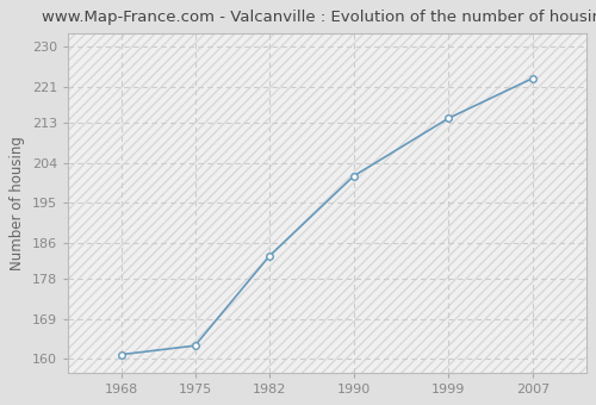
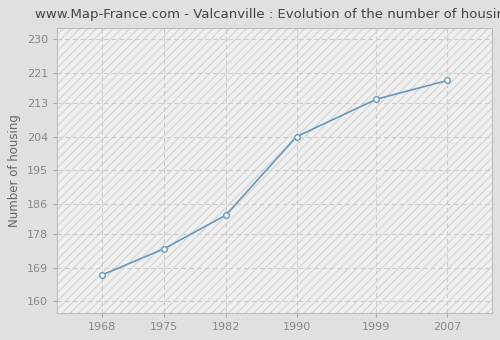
1968: 161 -> 167
1975: 163 -> 174
1990: 201 -> 204
2007: 223 -> 219
